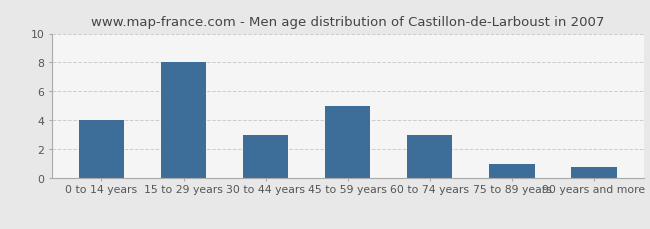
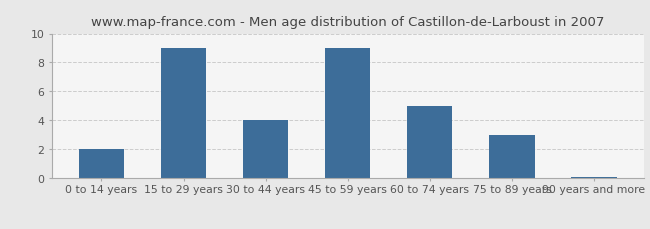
0 to 14 years: 4.0 -> 2.0
15 to 29 years: 8.0 -> 9.0
30 to 44 years: 3.0 -> 4.0
45 to 59 years: 5.0 -> 9.0
60 to 74 years: 3.0 -> 5.0
75 to 89 years: 1.0 -> 3.0
90 years and more: 0.8 -> 0.1
